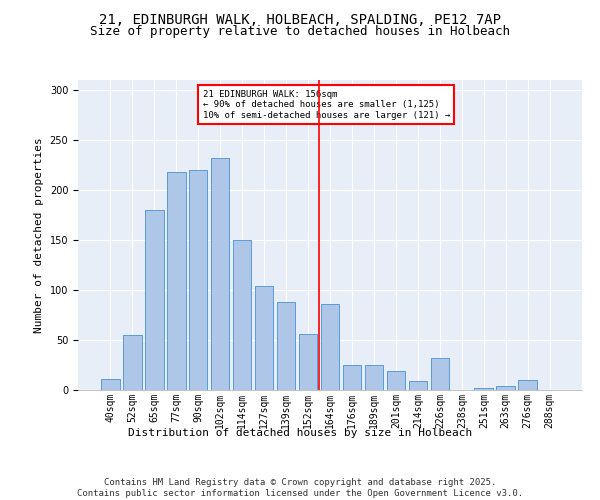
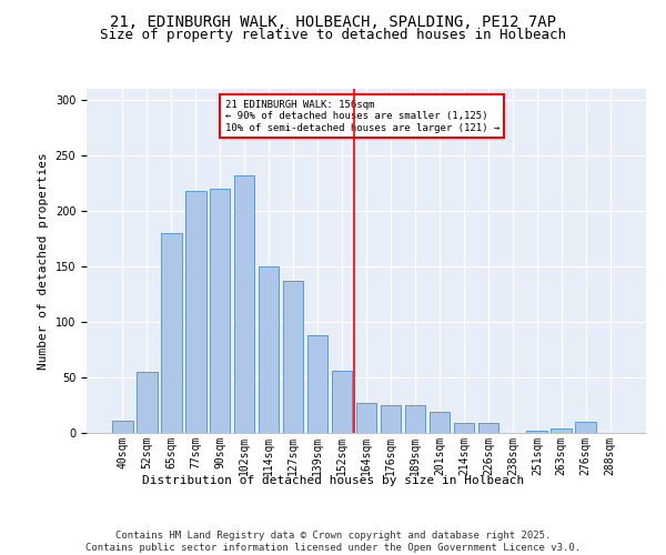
127sqm: 104 -> 137
164sqm: 86 -> 27
226sqm: 32 -> 9
